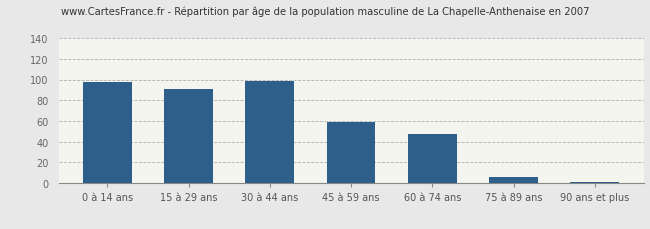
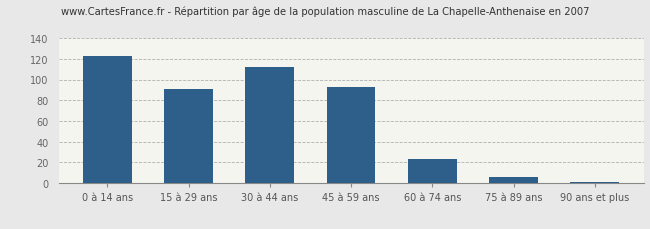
0 à 14 ans: 98 -> 123
30 à 44 ans: 99 -> 112
45 à 59 ans: 59 -> 93
60 à 74 ans: 47 -> 23
